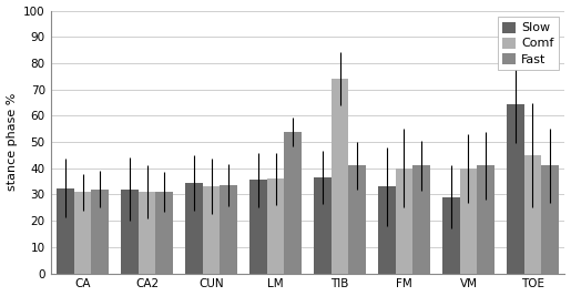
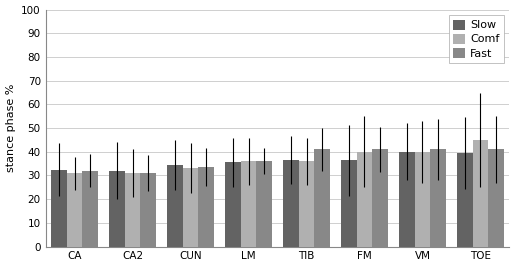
Fast/LM: 54.0 -> 36.0
Comf/TIB: 74 -> 36
Slow/FM: 33.0 -> 36.5
Slow/VM: 29.0 -> 40.0
Slow/TOE: 64.5 -> 39.5
